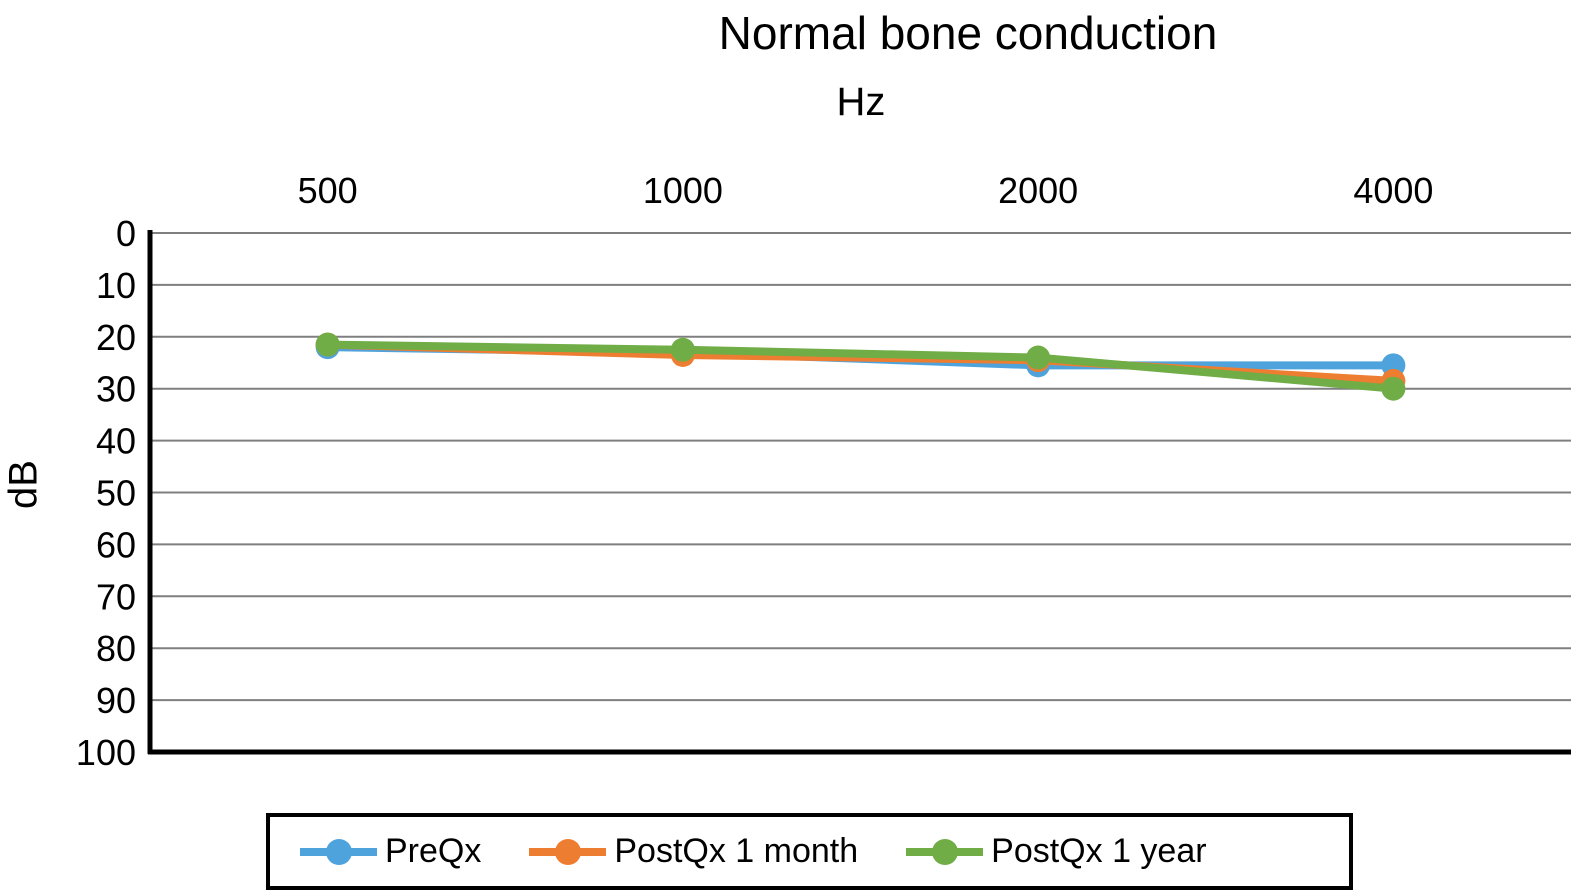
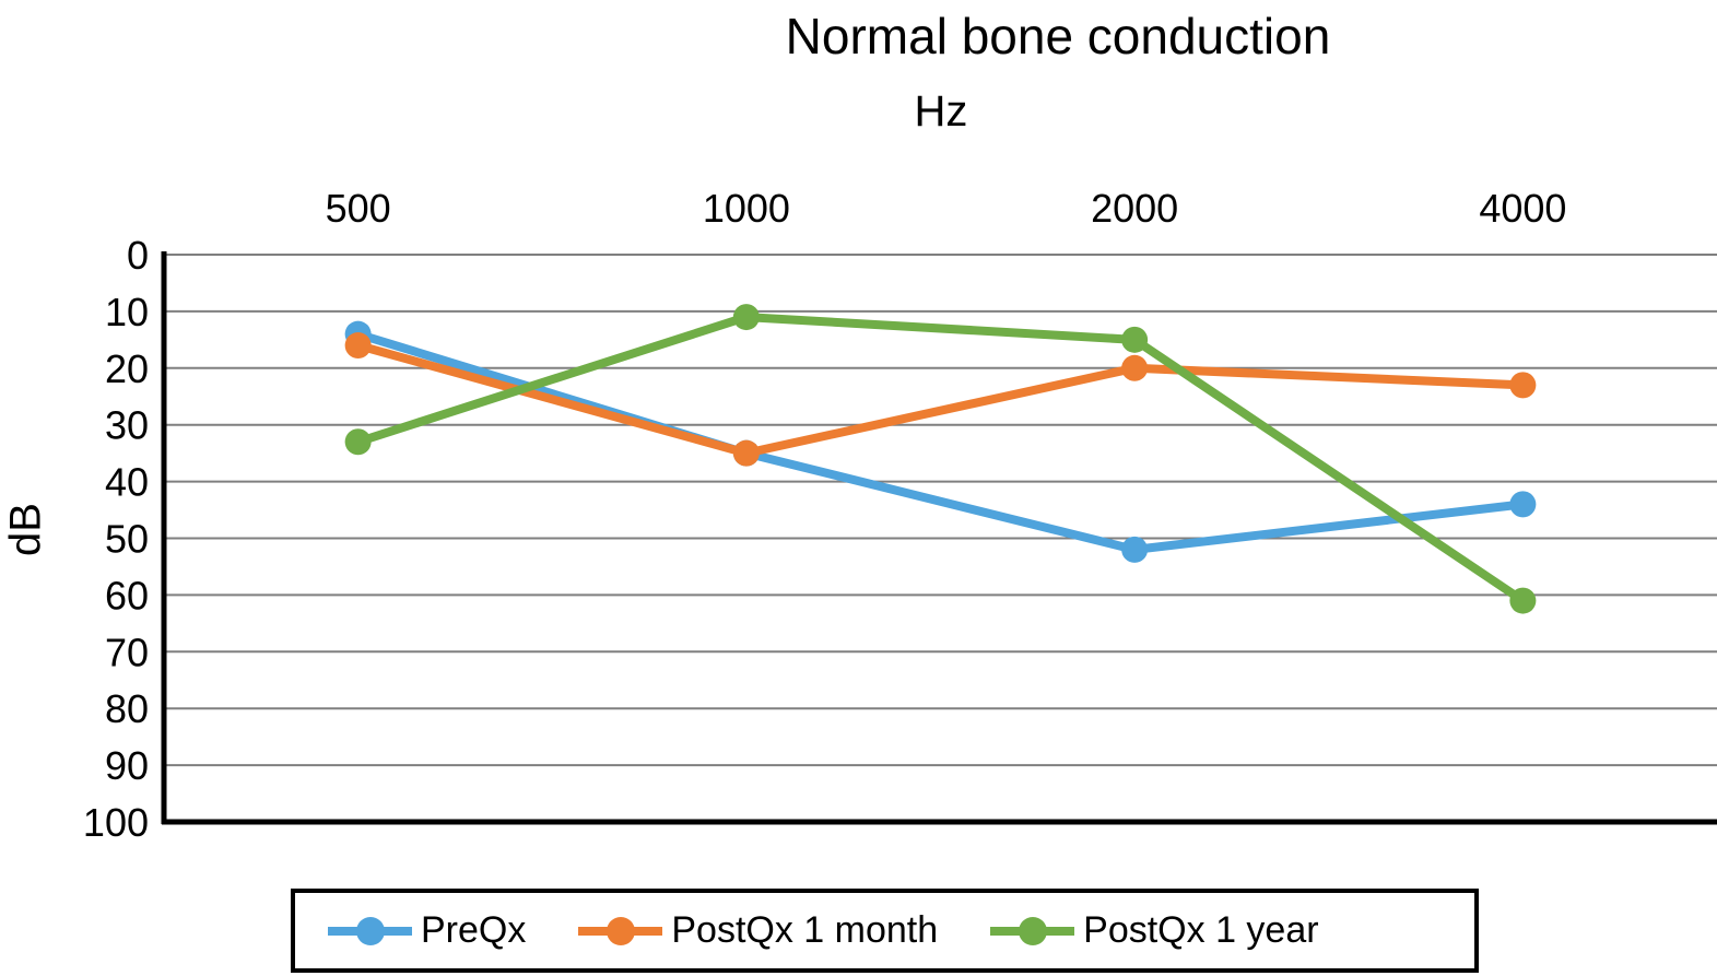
PreQx/500: 22 -> 14
PostQx 1 month/500: 22 -> 16
PostQx 1 year/500: 22 -> 33
PreQx/1000: 23 -> 35
PostQx 1 month/1000: 24 -> 35
PostQx 1 year/1000: 22 -> 11
PreQx/2000: 26 -> 52
PostQx 1 month/2000: 24 -> 20
PostQx 1 year/2000: 24 -> 15
PreQx/4000: 26 -> 44
PostQx 1 month/4000: 28 -> 23
PostQx 1 year/4000: 30 -> 61
